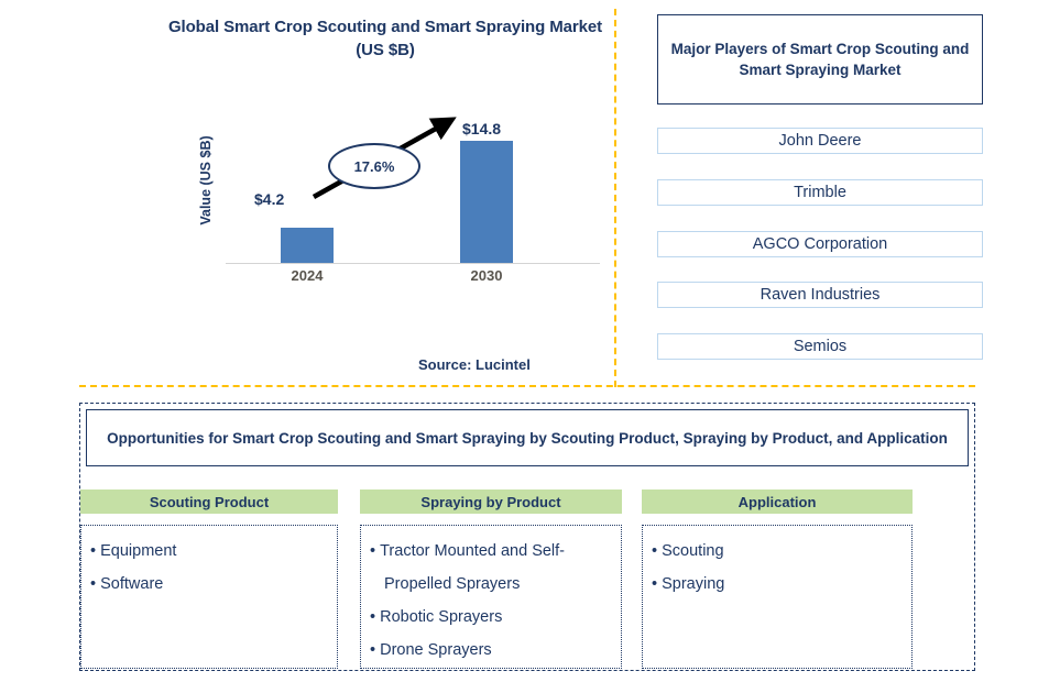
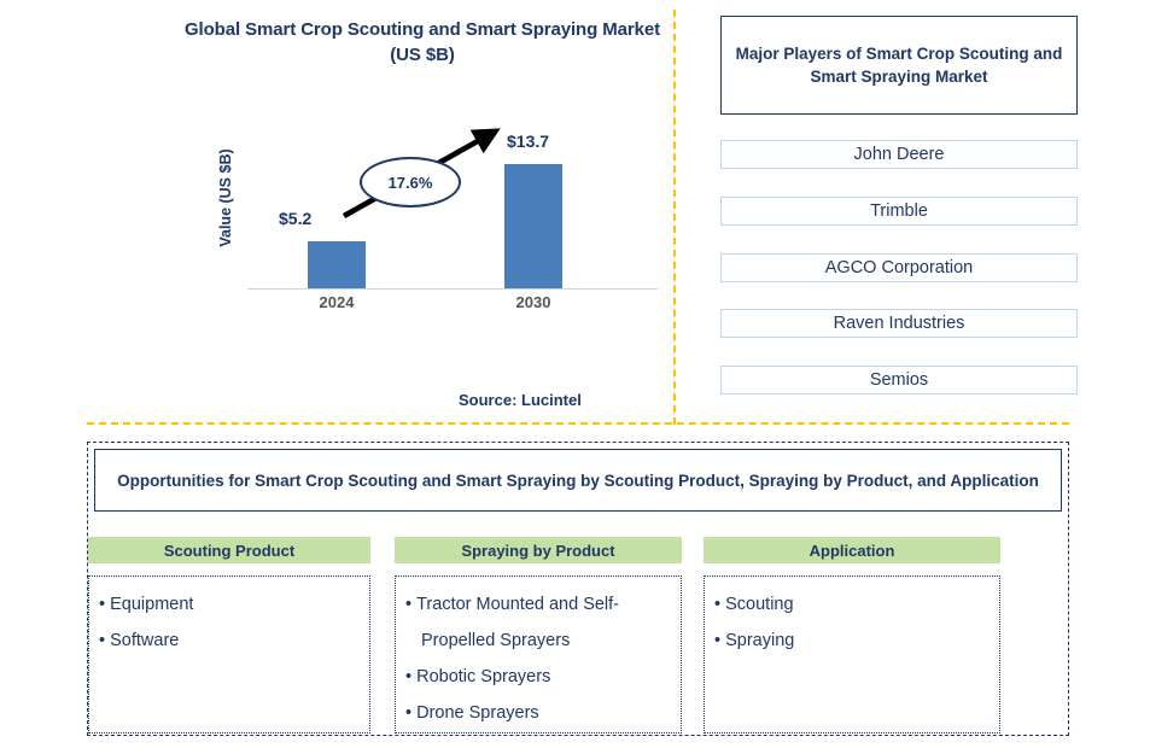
2024: $4.2 -> $5.2
2030: $14.8 -> $13.7
